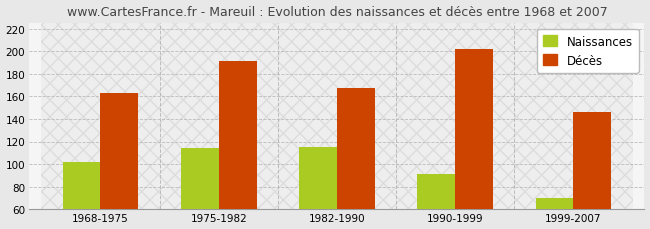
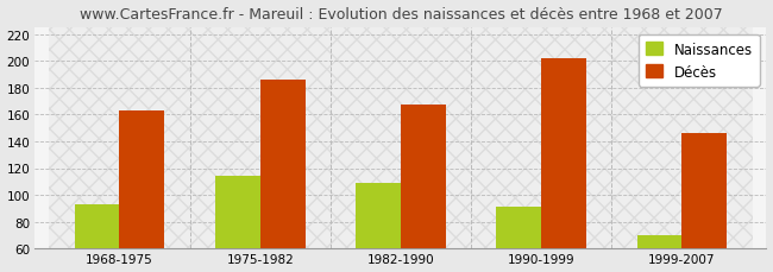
Naissances/1968-1975: 102 -> 93
Décès/1975-1982: 191 -> 186
Naissances/1982-1990: 115 -> 109
